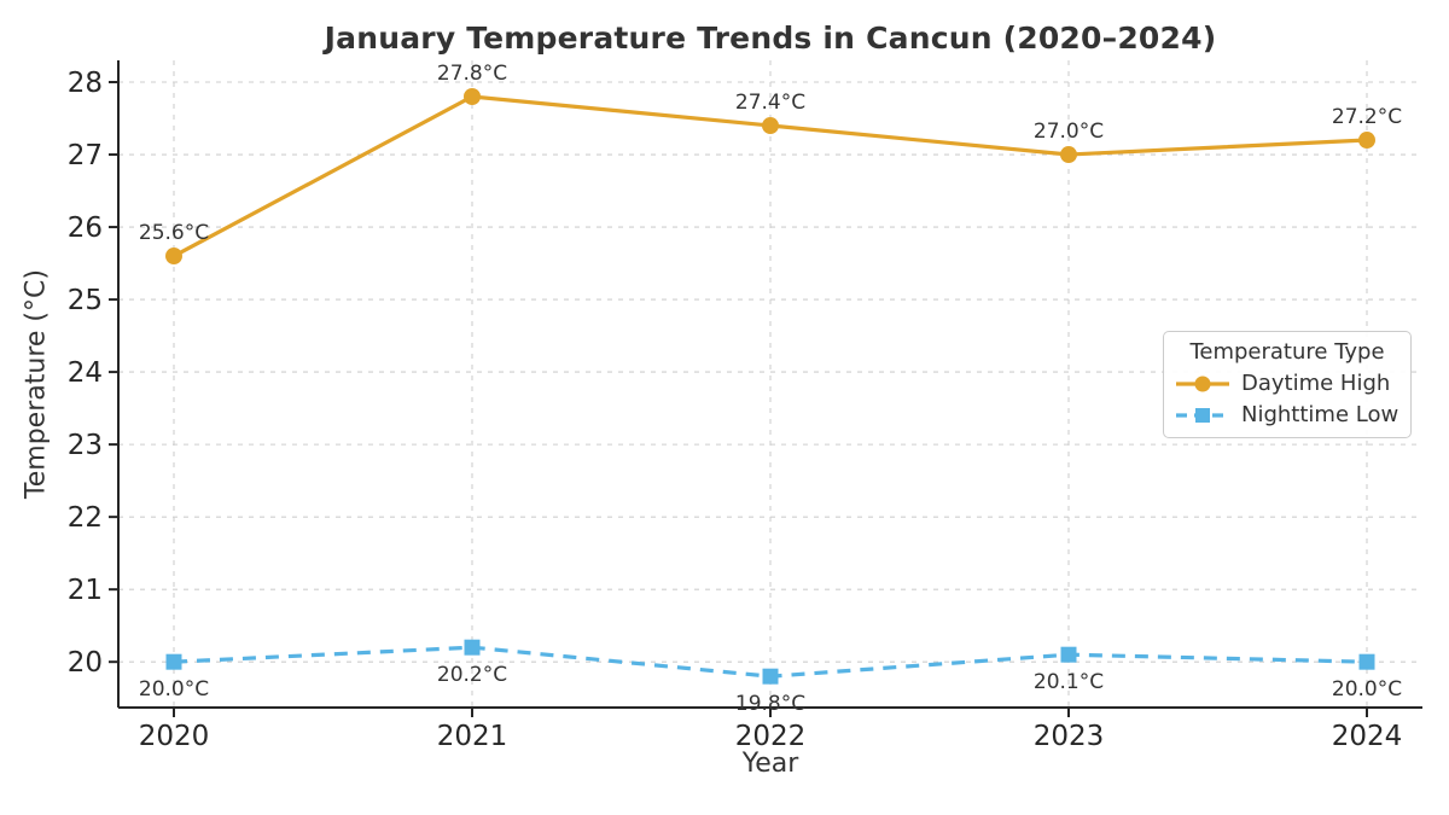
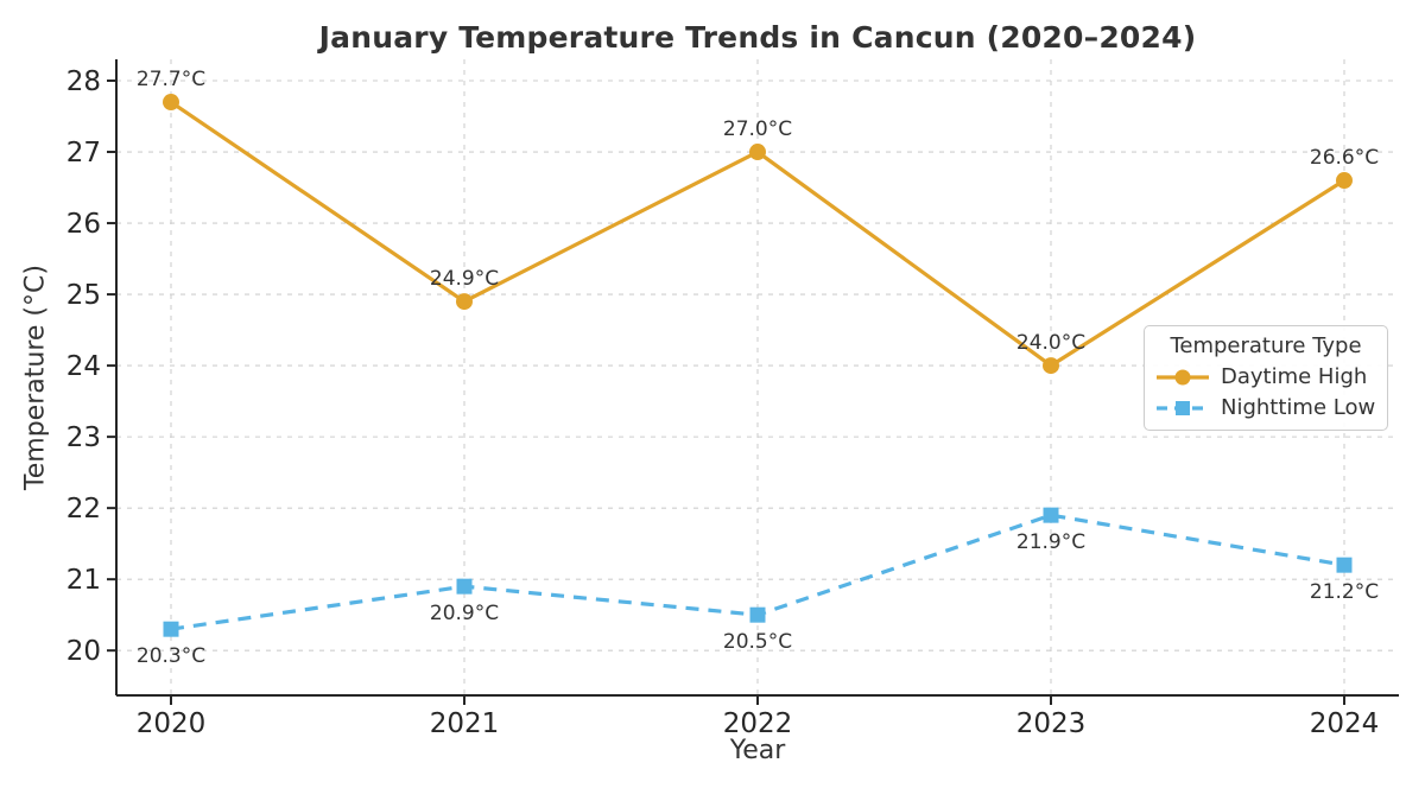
Daytime High/2020: 25.6°C -> 27.7°C
Nighttime Low/2020: 20.0°C -> 20.3°C
Daytime High/2021: 27.8°C -> 24.9°C
Nighttime Low/2021: 20.2°C -> 20.9°C
Daytime High/2022: 27.4°C -> 27.0°C
Nighttime Low/2022: 19.8°C -> 20.5°C
Daytime High/2023: 27.0°C -> 24.0°C
Nighttime Low/2023: 20.1°C -> 21.9°C
Daytime High/2024: 27.2°C -> 26.6°C
Nighttime Low/2024: 20.0°C -> 21.2°C
